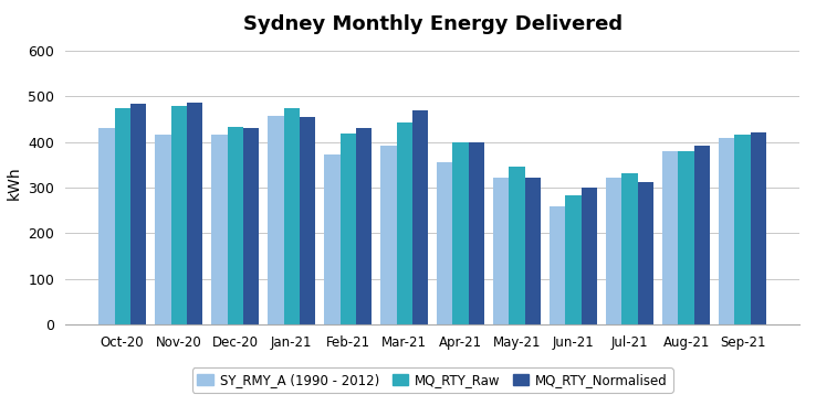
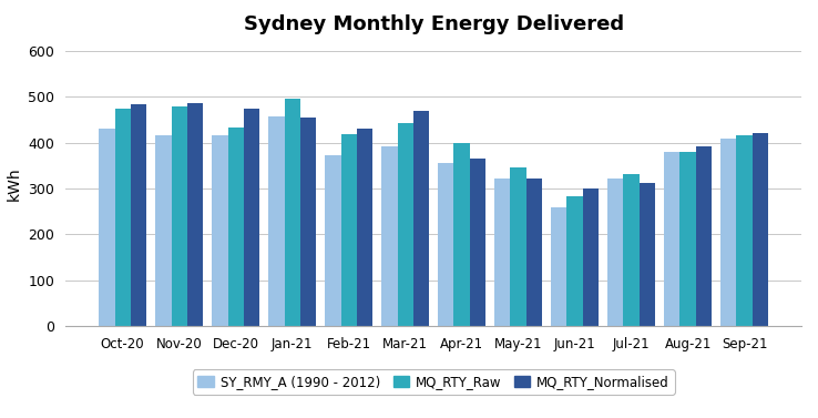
MQ_RTY_Normalised/Dec-20: 430 -> 474
MQ_RTY_Raw/Jan-21: 475 -> 495
MQ_RTY_Normalised/Apr-21: 400 -> 365
